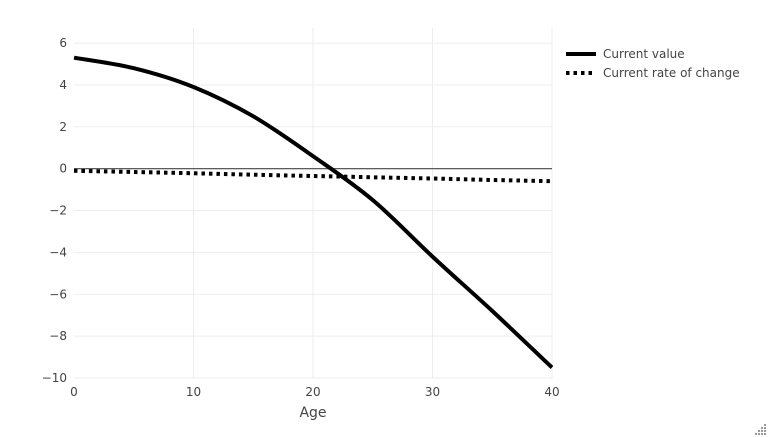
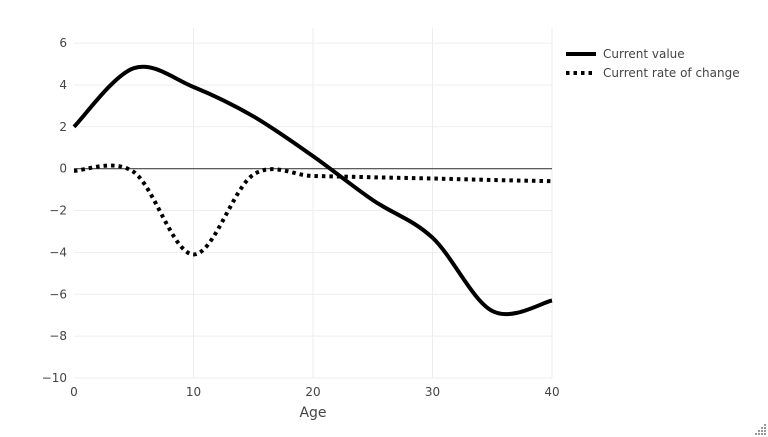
Current value/0: 5.3 -> 2.0
Current rate of change/10: -0.2 -> -4.1
Current value/30: -4.2 -> -3.3
Current value/40: -9.5 -> -6.3
